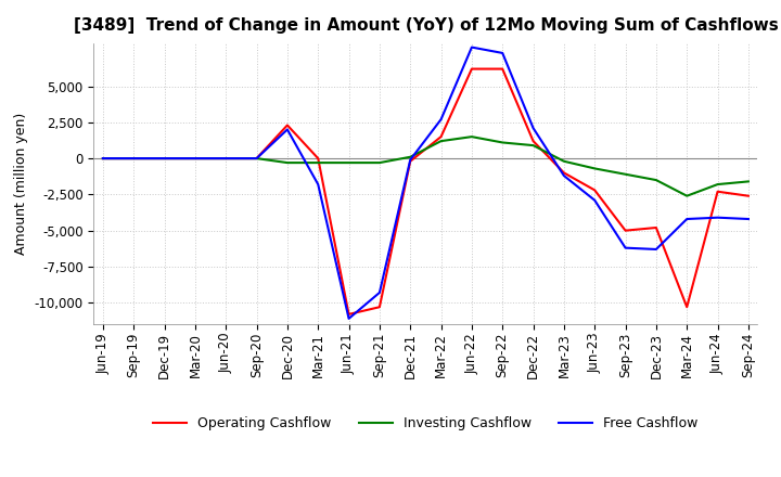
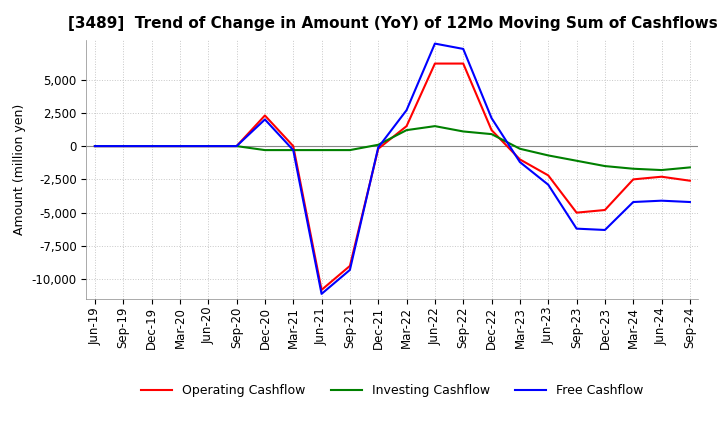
Free Cashflow/Mar-21: -1,800 -> -300
Operating Cashflow/Sep-21: -10,300 -> -9,000
Operating Cashflow/Mar-24: -10,300 -> -2,500
Investing Cashflow/Mar-24: -2,600 -> -1,700
